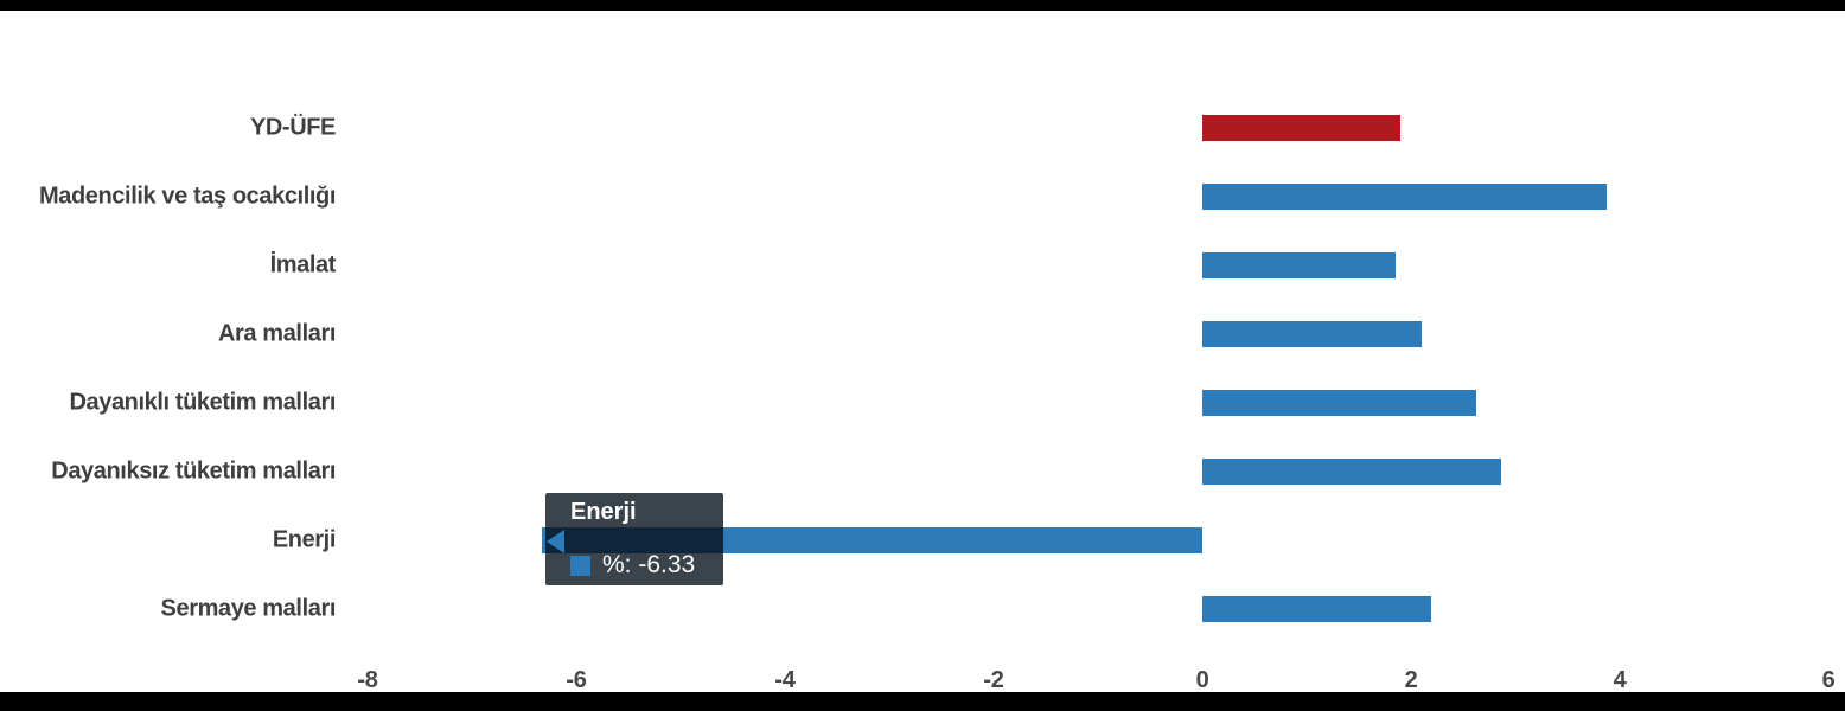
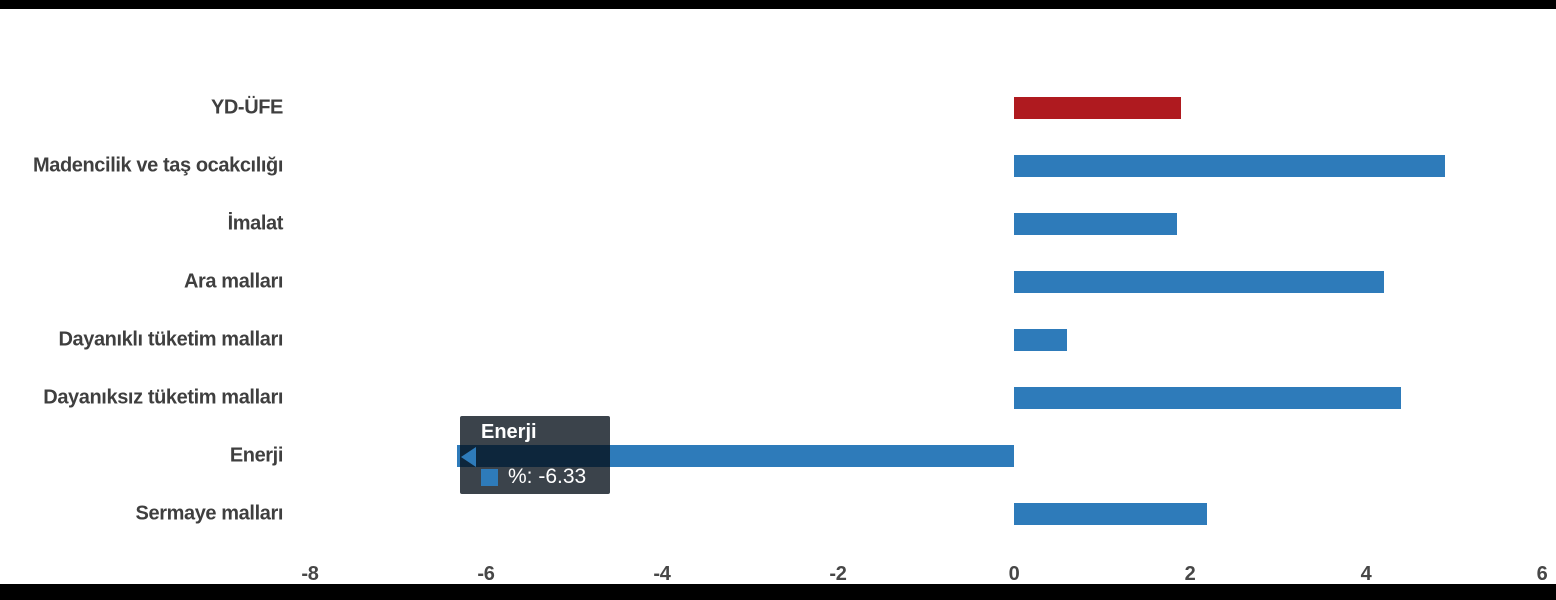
Madencilik ve taş ocakcılığı: 3.9 -> 4.9
Ara malları: 2.1 -> 4.2
Dayanıklı tüketim malları: 2.6 -> 0.6
Dayanıksız tüketim malları: 2.9 -> 4.4
